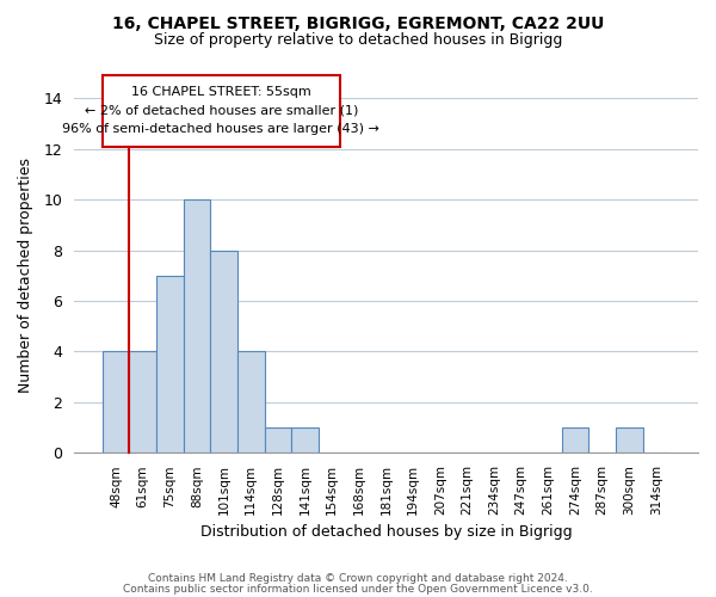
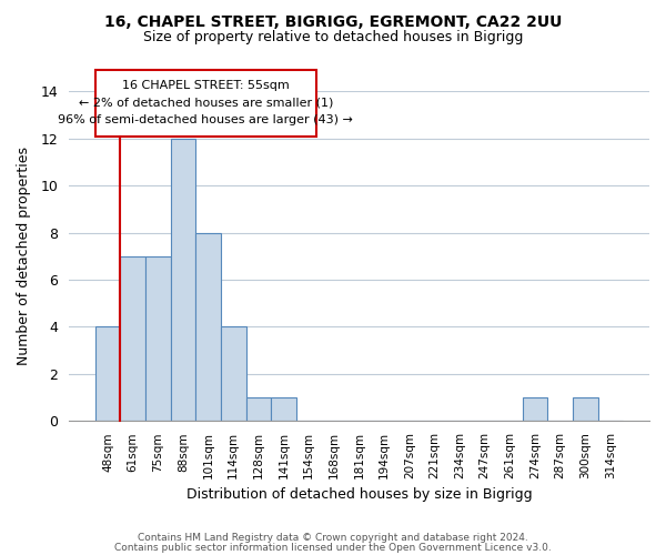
61sqm: 4 -> 7
88sqm: 10 -> 12
